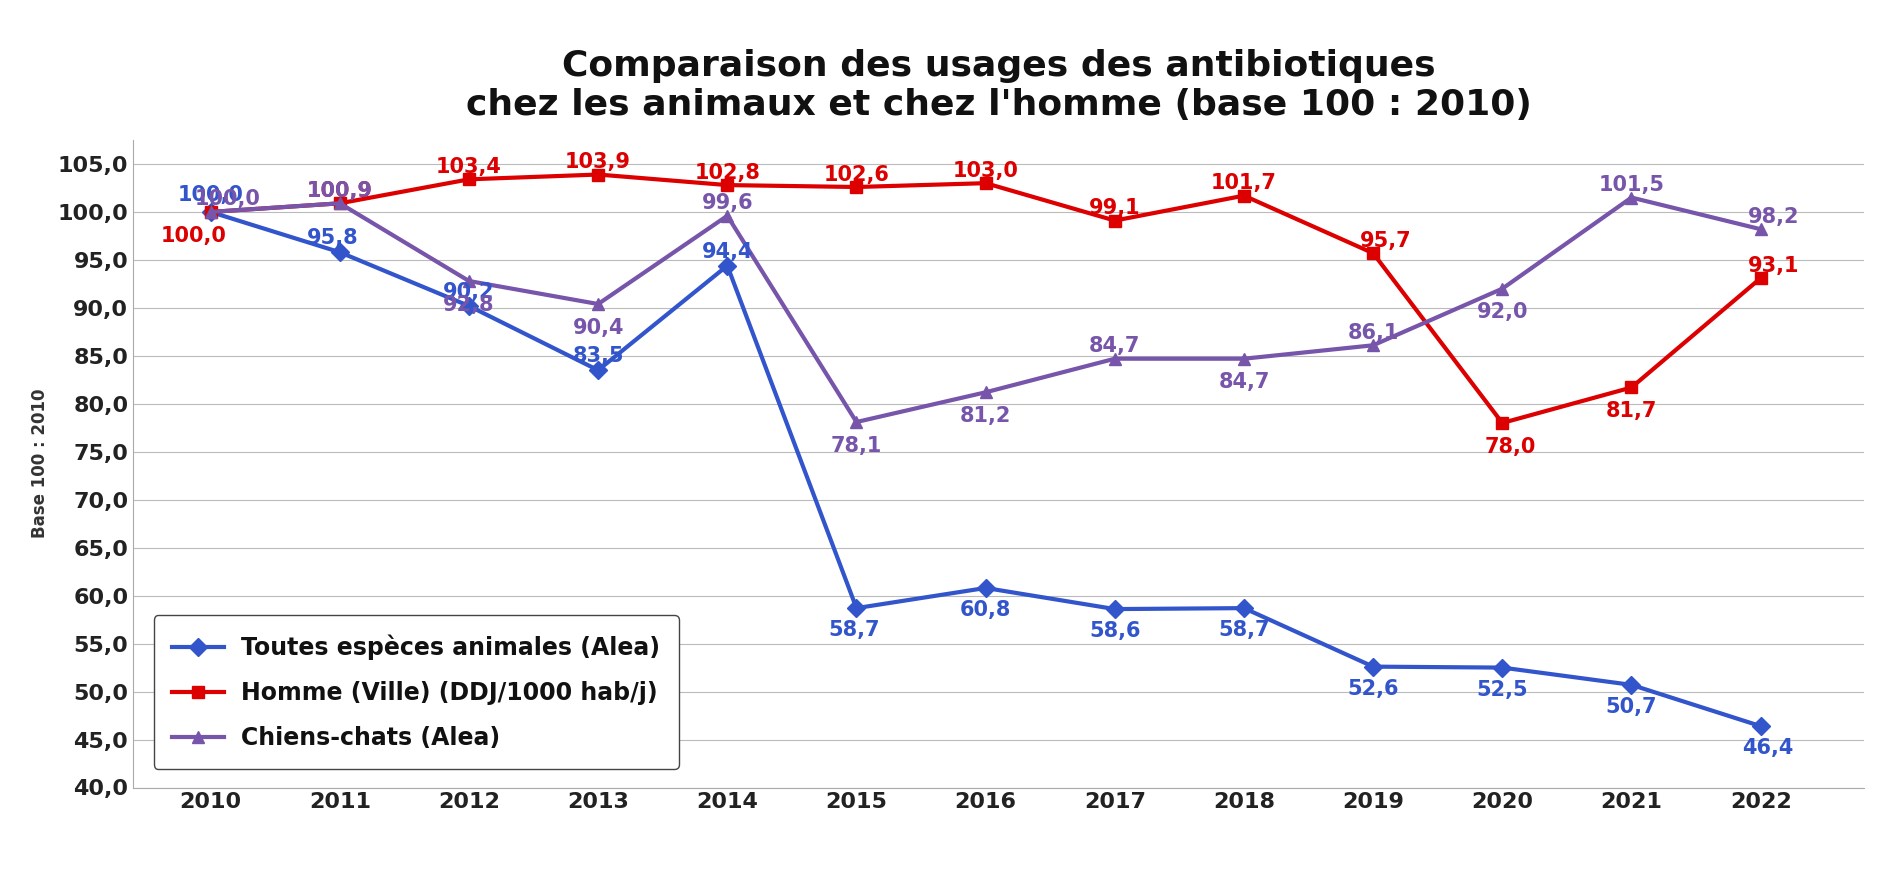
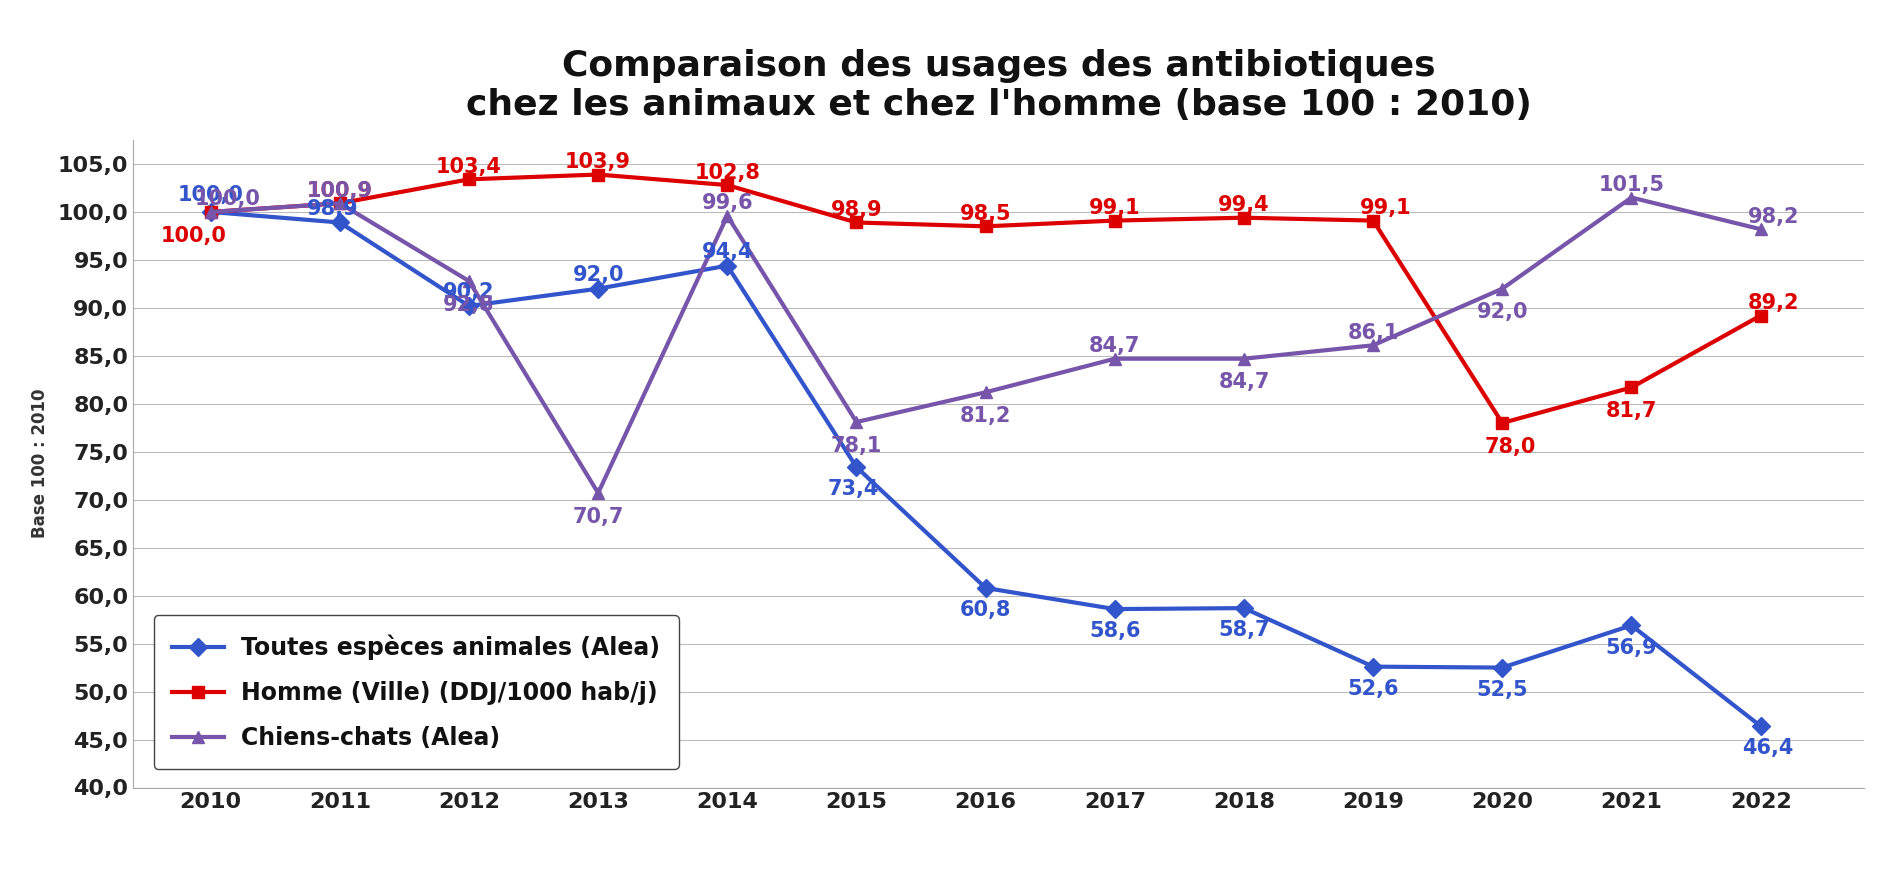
Toutes espèces animales (Alea)/2011: 95,8 -> 98,9
Toutes espèces animales (Alea)/2013: 83,5 -> 92,0
Chiens-chats (Alea)/2013: 90,4 -> 70,7
Toutes espèces animales (Alea)/2015: 58,7 -> 73,4
Homme (Ville) (DDJ/1000 hab/j)/2015: 102,6 -> 98,9
Homme (Ville) (DDJ/1000 hab/j)/2016: 103,0 -> 98,5
Homme (Ville) (DDJ/1000 hab/j)/2018: 101,7 -> 99,4
Homme (Ville) (DDJ/1000 hab/j)/2019: 95,7 -> 99,1
Toutes espèces animales (Alea)/2021: 50,7 -> 56,9
Homme (Ville) (DDJ/1000 hab/j)/2022: 93,1 -> 89,2
